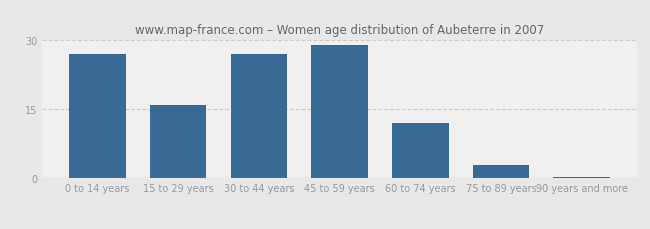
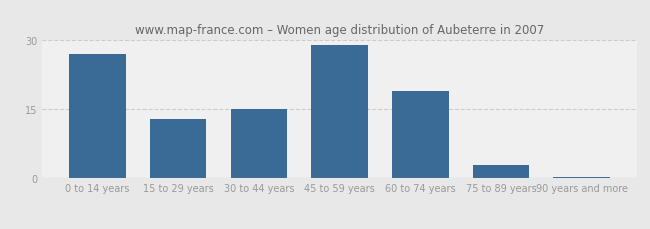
15 to 29 years: 16.0 -> 13.0
30 to 44 years: 27.0 -> 15.0
60 to 74 years: 12.0 -> 19.0
